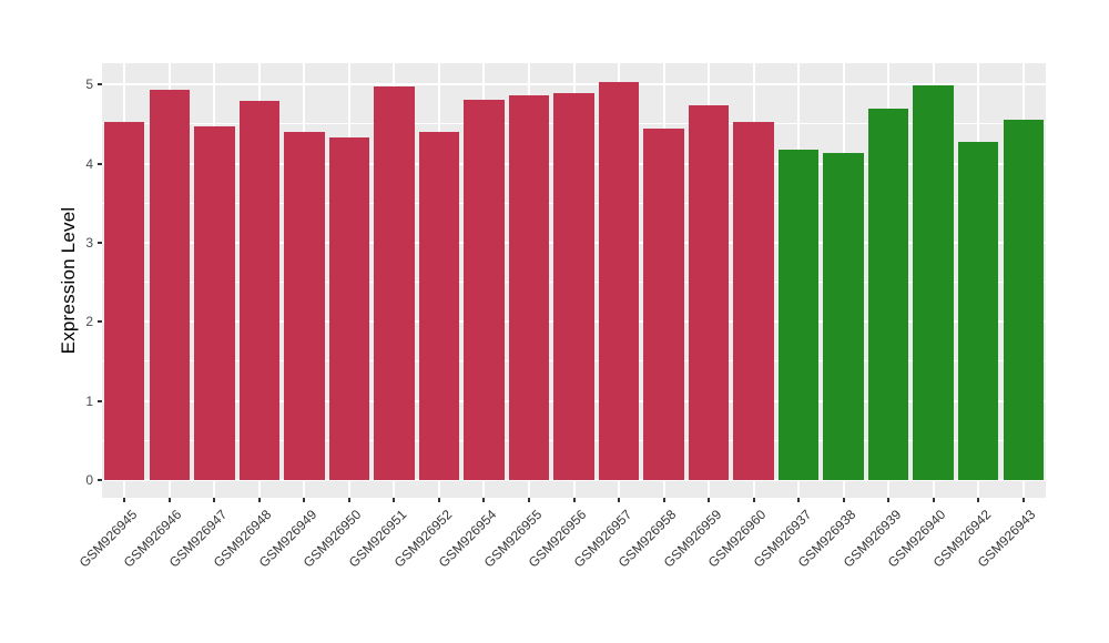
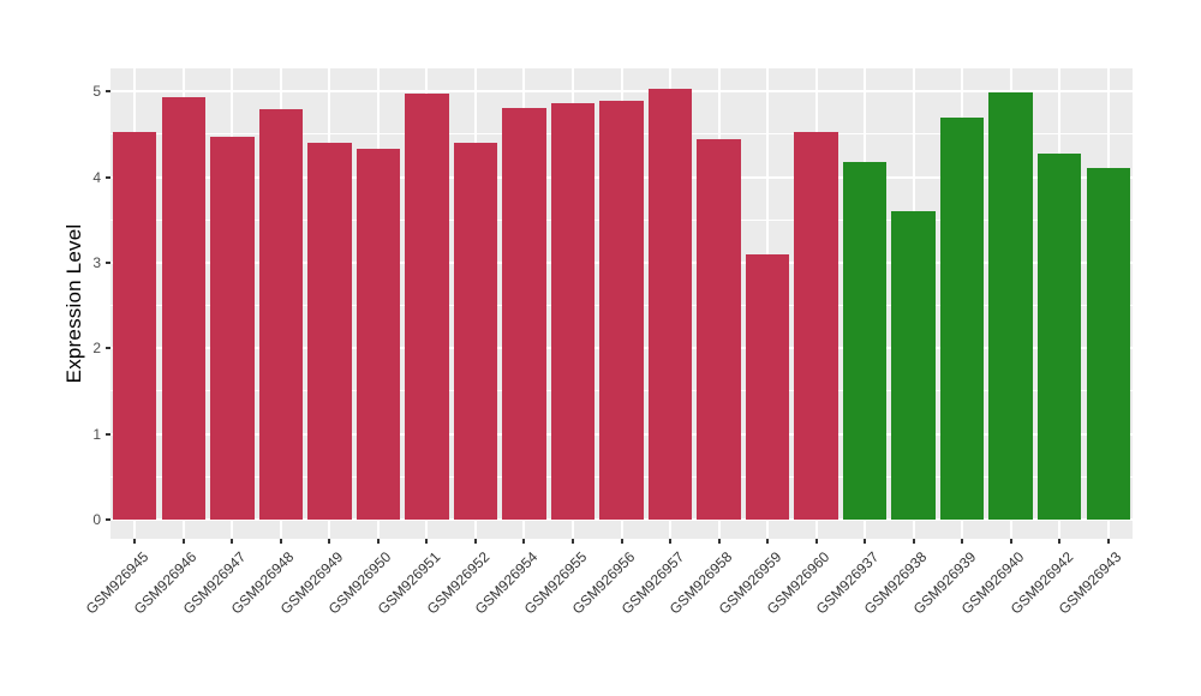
GSM926959: 4.7 -> 3.1
GSM926938: 4.1 -> 3.6
GSM926943: 4.5 -> 4.1
